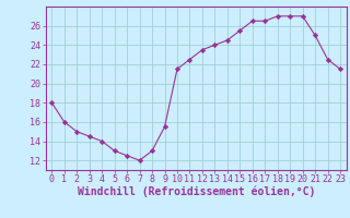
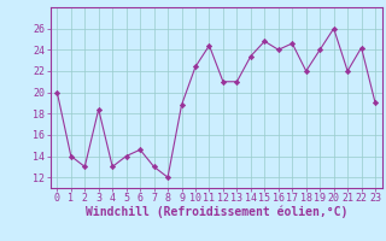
0: 18.0 -> 20.0
1: 16.0 -> 14.0
2: 15.0 -> 13.0
3: 14.5 -> 18.4
4: 14.0 -> 13.0
5: 13.0 -> 14.0
6: 12.5 -> 14.6
7: 12.0 -> 13.0
8: 13.0 -> 12.0
9: 15.5 -> 18.8
10: 21.5 -> 22.4
11: 22.5 -> 24.4
12: 23.5 -> 21.0
13: 24.0 -> 21.0
14: 24.5 -> 23.4
15: 25.5 -> 24.8
16: 26.5 -> 24.0
17: 26.5 -> 24.6
18: 27.0 -> 22.0
19: 27.0 -> 24.0
20: 27.0 -> 26.0
21: 25.0 -> 22.0
22: 22.5 -> 24.2
23: 21.5 -> 19.0
